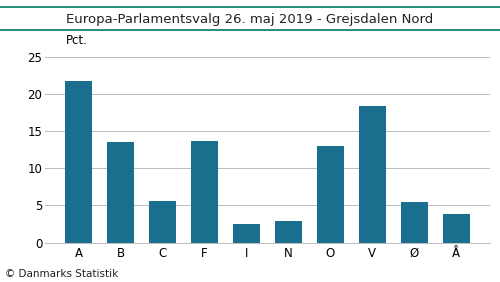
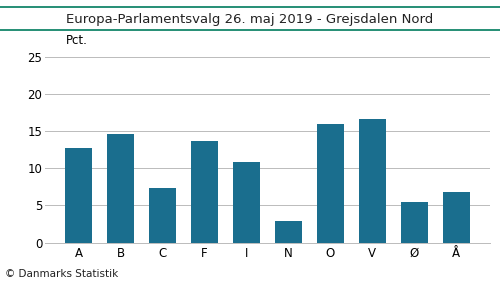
A: 21.8 -> 12.8
B: 13.6 -> 14.6
C: 5.6 -> 7.4
I: 2.5 -> 10.8
O: 13.0 -> 16.0
V: 18.4 -> 16.6
Å: 3.9 -> 6.8
